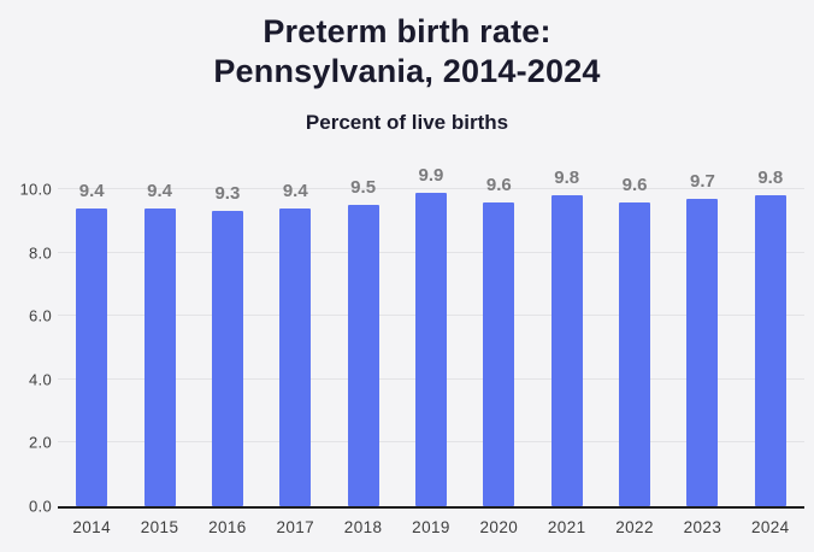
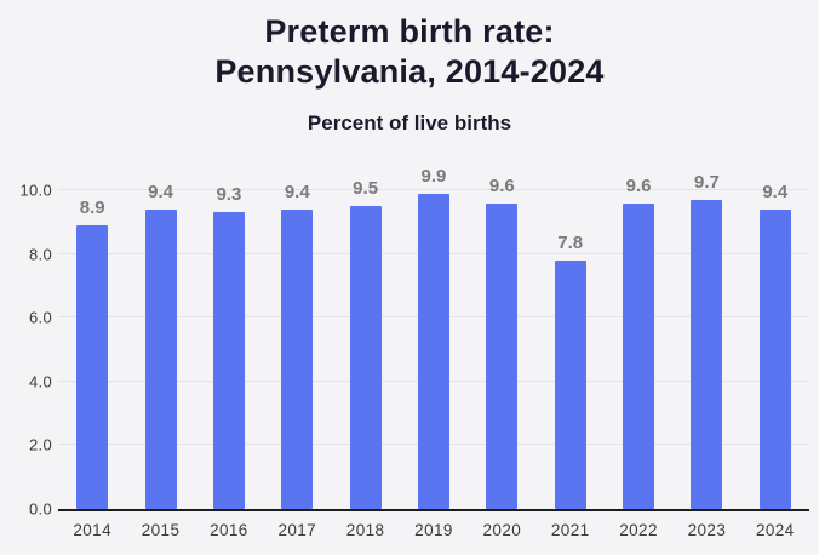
2014: 9.4 -> 8.9
2021: 9.8 -> 7.8
2024: 9.8 -> 9.4
